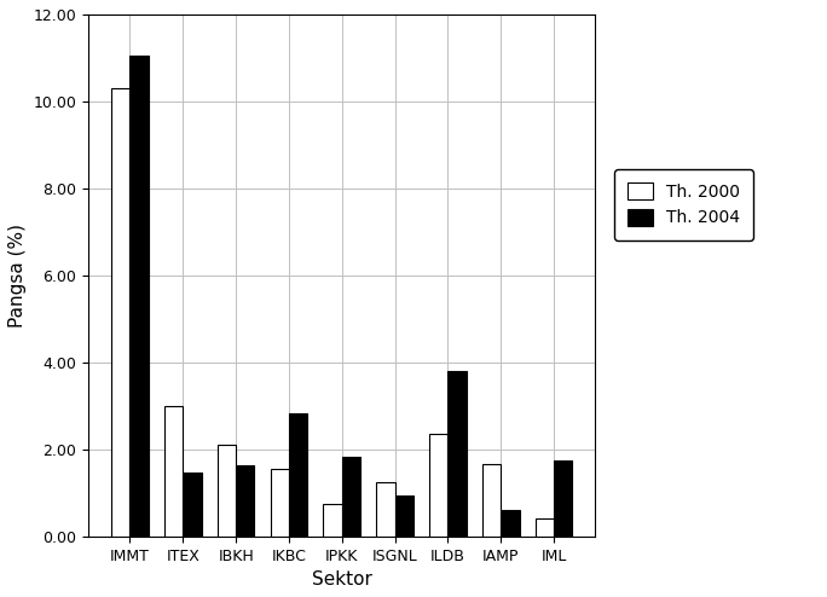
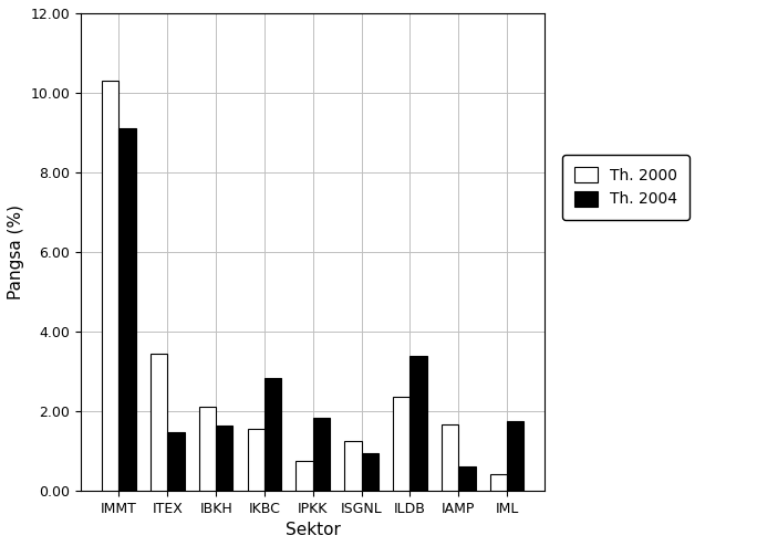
Th. 2004/IMMT: 11.05 -> 9.10
Th. 2000/ITEX: 3.00 -> 3.45
Th. 2004/ILDB: 3.80 -> 3.38
